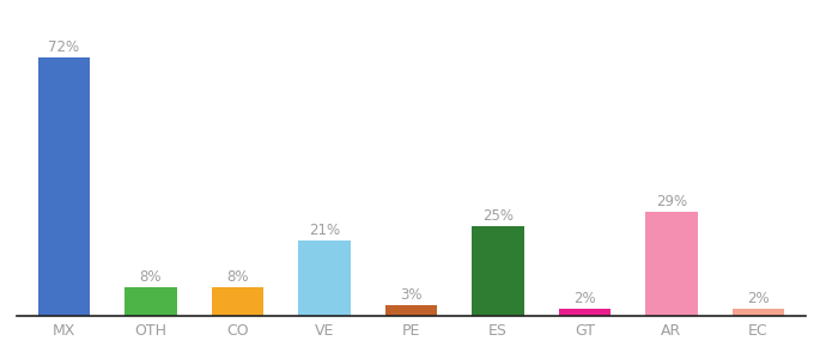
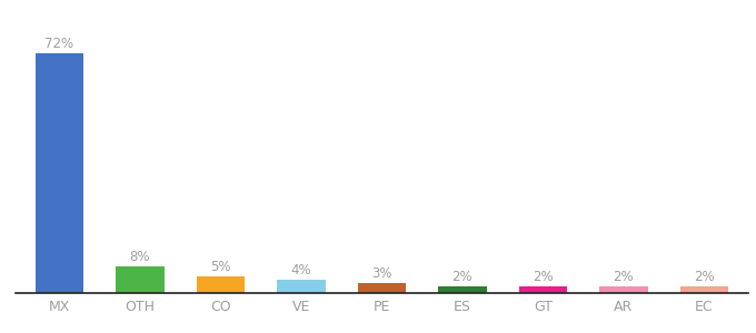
CO: 8% -> 5%
VE: 21% -> 4%
ES: 25% -> 2%
AR: 29% -> 2%
